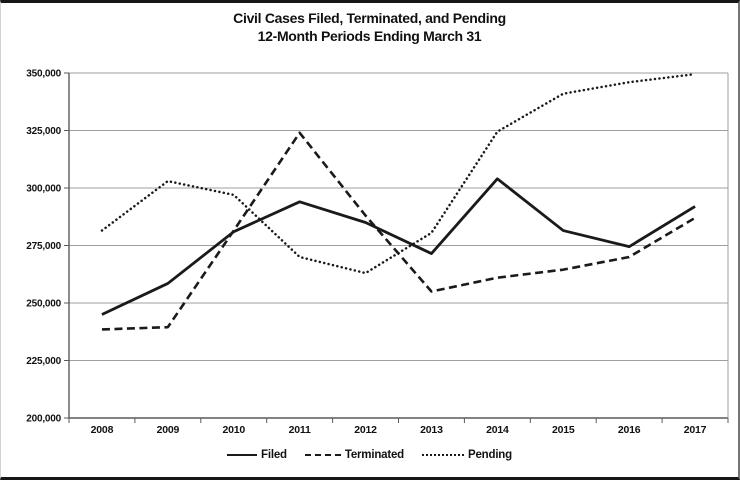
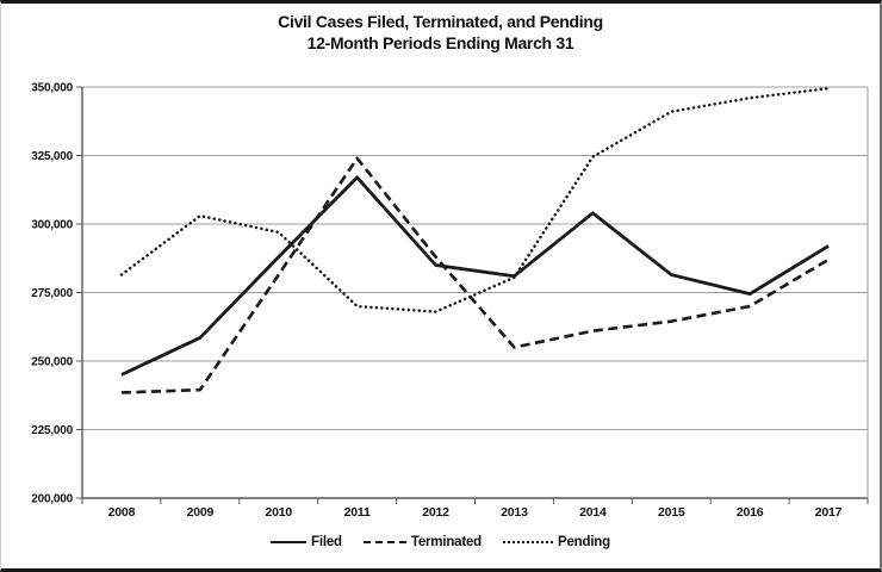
Filed/2010: 281000 -> 288000
Filed/2011: 294000 -> 317000
Pending/2012: 263000 -> 268000
Filed/2013: 272000 -> 281000
